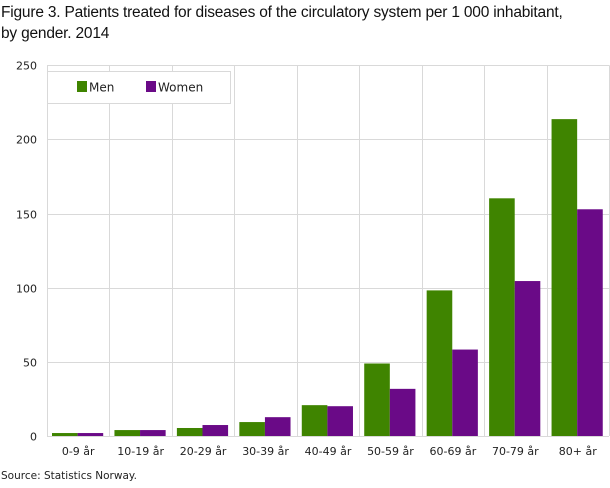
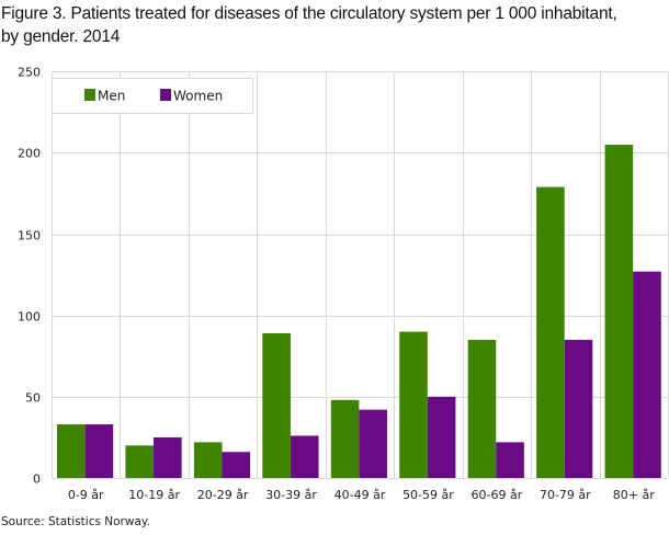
Men/0-9 år: 2 -> 33
Women/0-9 år: 2 -> 33
Men/10-19 år: 4 -> 20
Women/10-19 år: 4 -> 25
Men/20-29 år: 5 -> 22
Women/20-29 år: 7 -> 16
Men/30-39 år: 9 -> 89
Women/30-39 år: 13 -> 26
Men/40-49 år: 21 -> 48
Women/40-49 år: 20 -> 42
Men/50-59 år: 49 -> 90
Women/50-59 år: 32 -> 50
Men/60-69 år: 98 -> 85
Women/60-69 år: 58 -> 22
Men/70-79 år: 160 -> 179
Women/70-79 år: 104 -> 85
Men/80+ år: 214 -> 205
Women/80+ år: 153 -> 127
